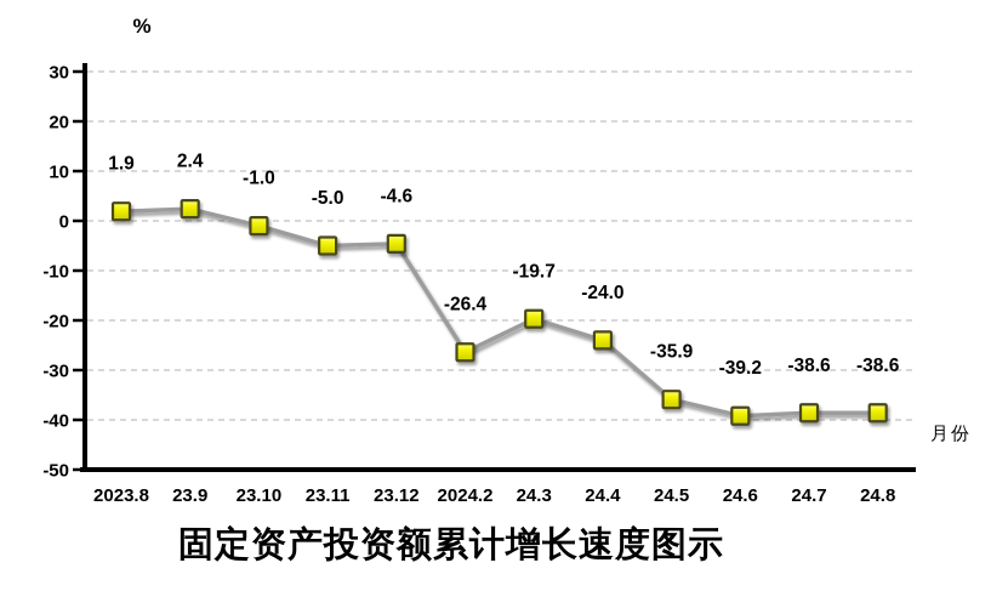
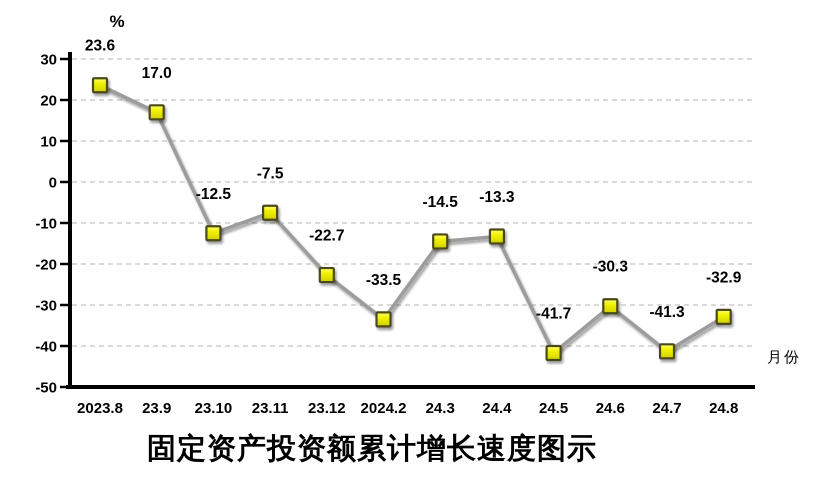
2023.8: 1.9 -> 23.6
23.9: 2.4 -> 17.0
23.10: -1.0 -> -12.5
23.11: -5.0 -> -7.5
23.12: -4.6 -> -22.7
2024.2: -26.4 -> -33.5
24.3: -19.7 -> -14.5
24.4: -24.0 -> -13.3
24.5: -35.9 -> -41.7
24.6: -39.2 -> -30.3
24.7: -38.6 -> -41.3
24.8: -38.6 -> -32.9
